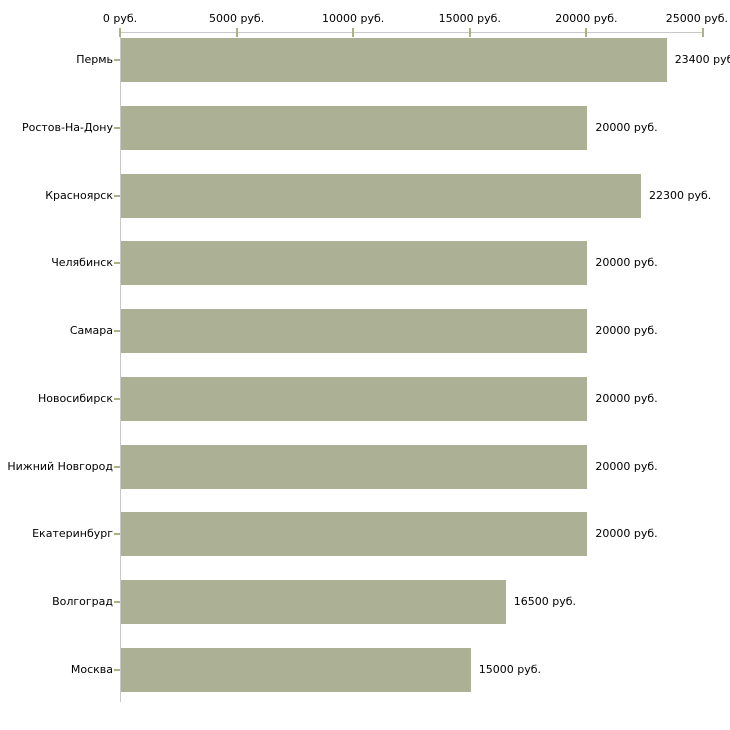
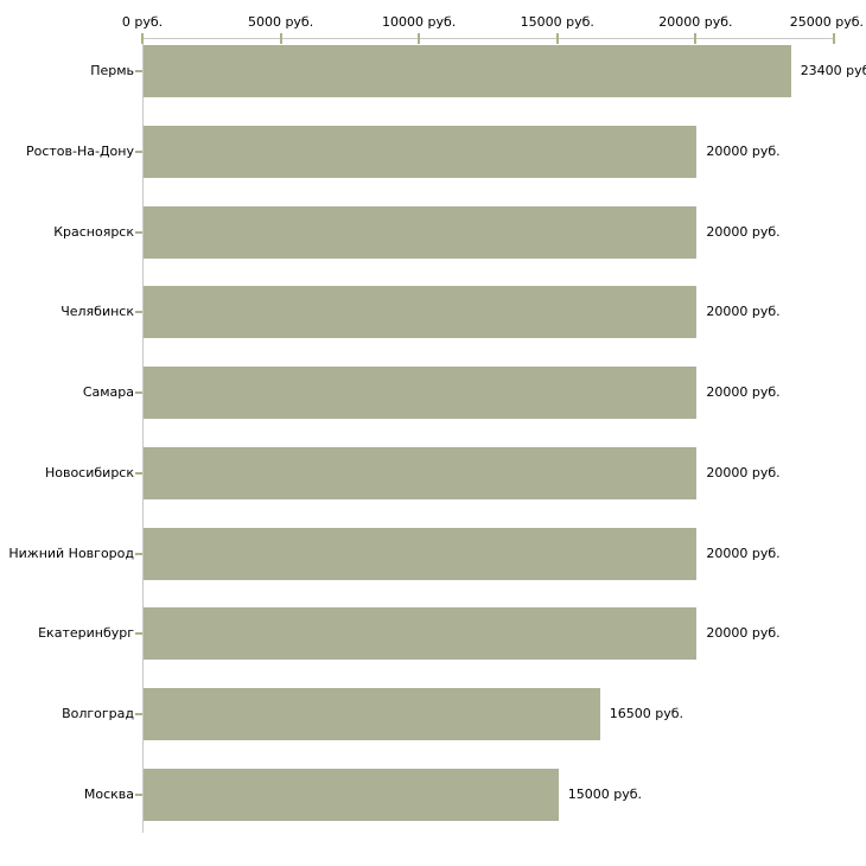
Красноярск: 22300 -> 20000
